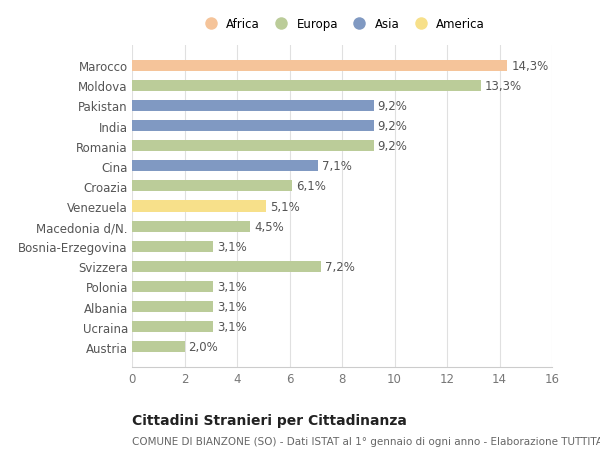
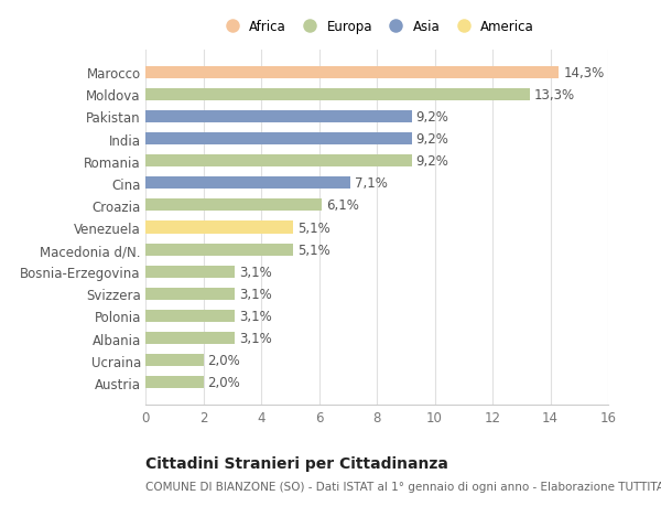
Macedonia d/N.: 4,5% -> 5,1%
Svizzera: 7,2% -> 3,1%
Ucraina: 3,1% -> 2,0%
